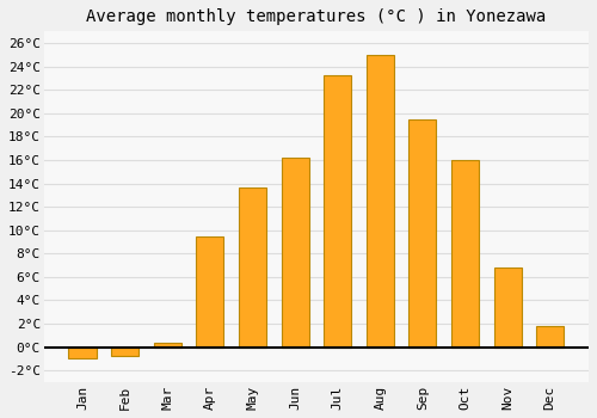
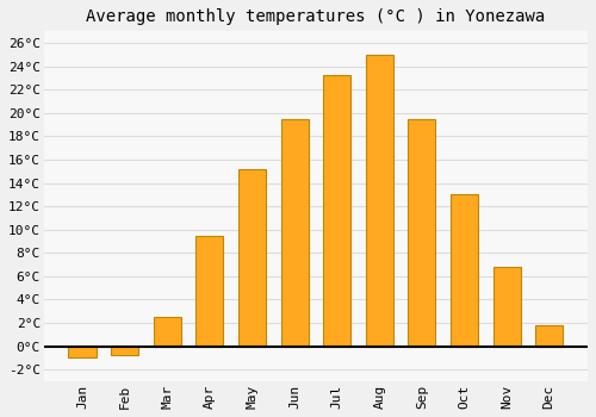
Mar: 0.4°C -> 2.5°C
May: 13.6°C -> 15.2°C
Jun: 16.2°C -> 19.5°C
Oct: 16.0°C -> 13.0°C
